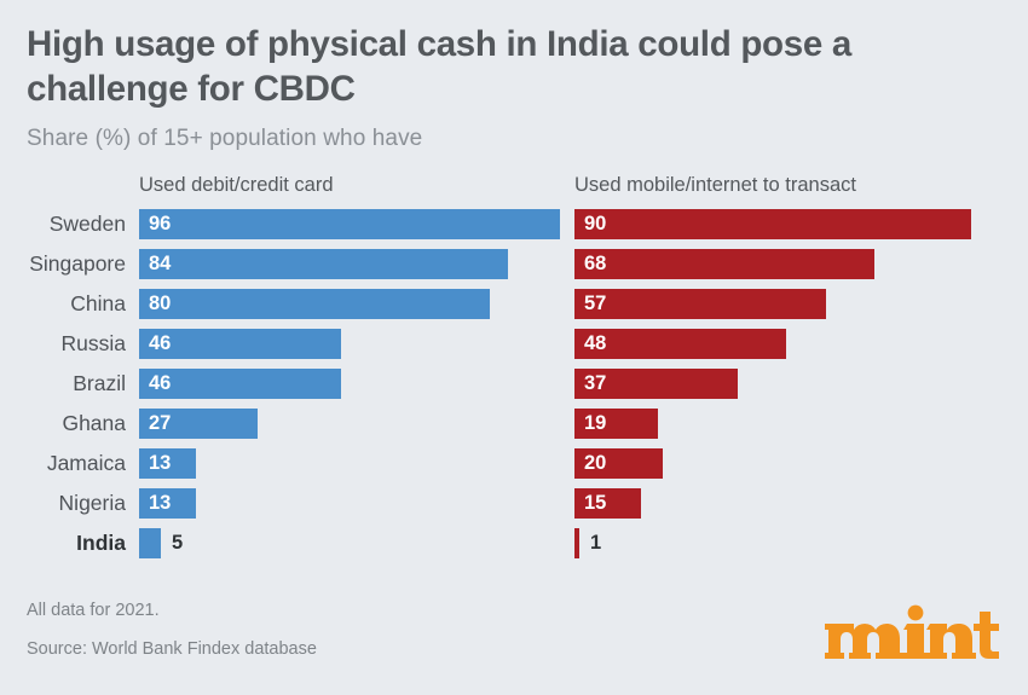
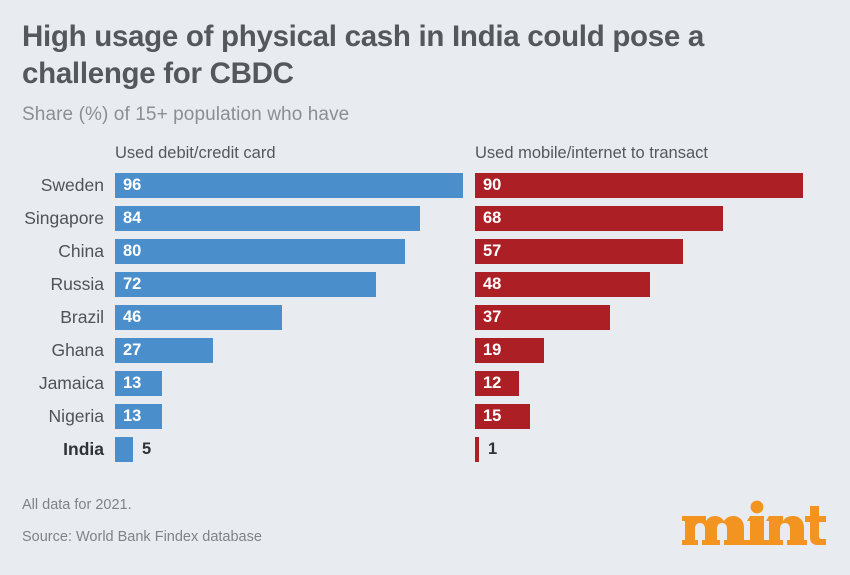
Used debit/credit card/Russia: 46 -> 72
Used mobile/internet to transact/Jamaica: 20 -> 12
